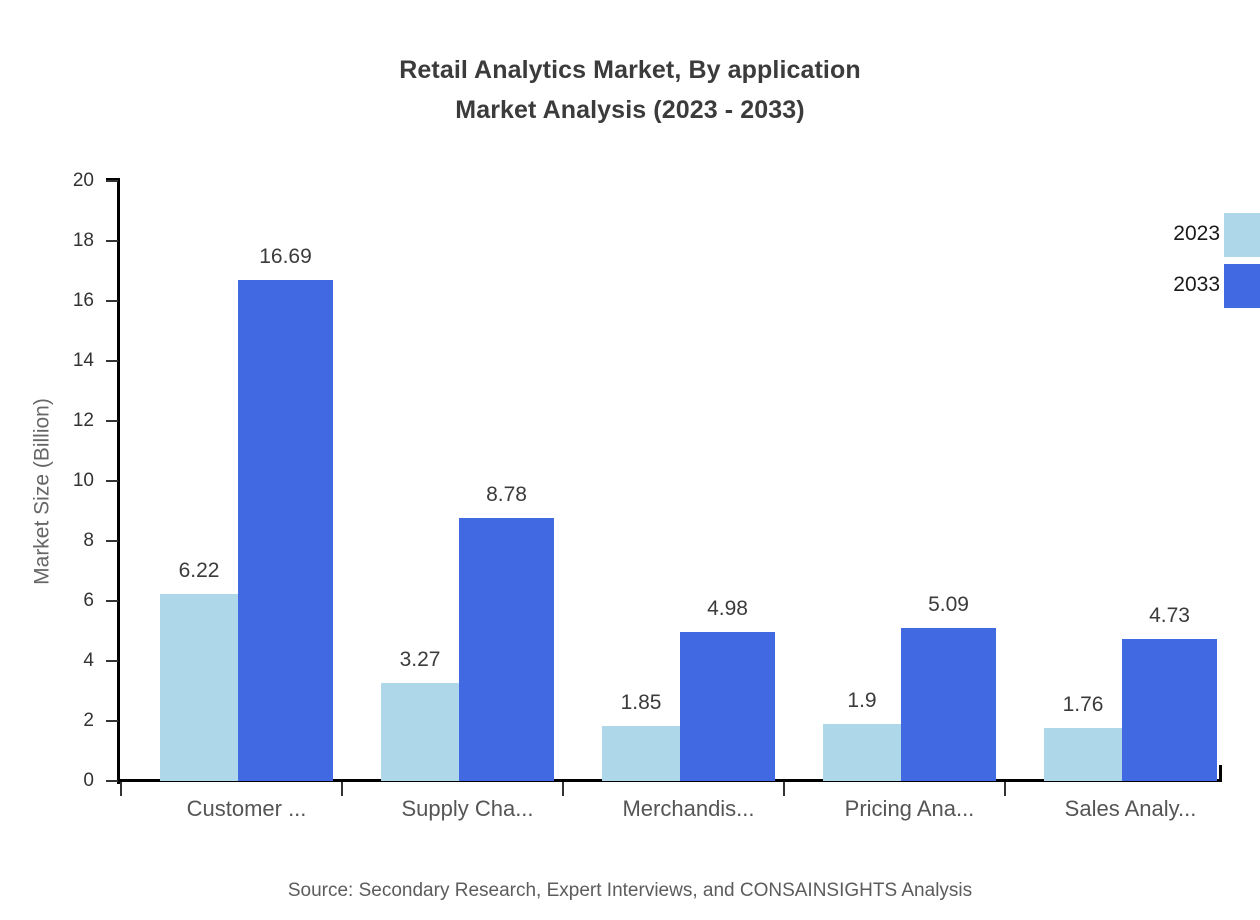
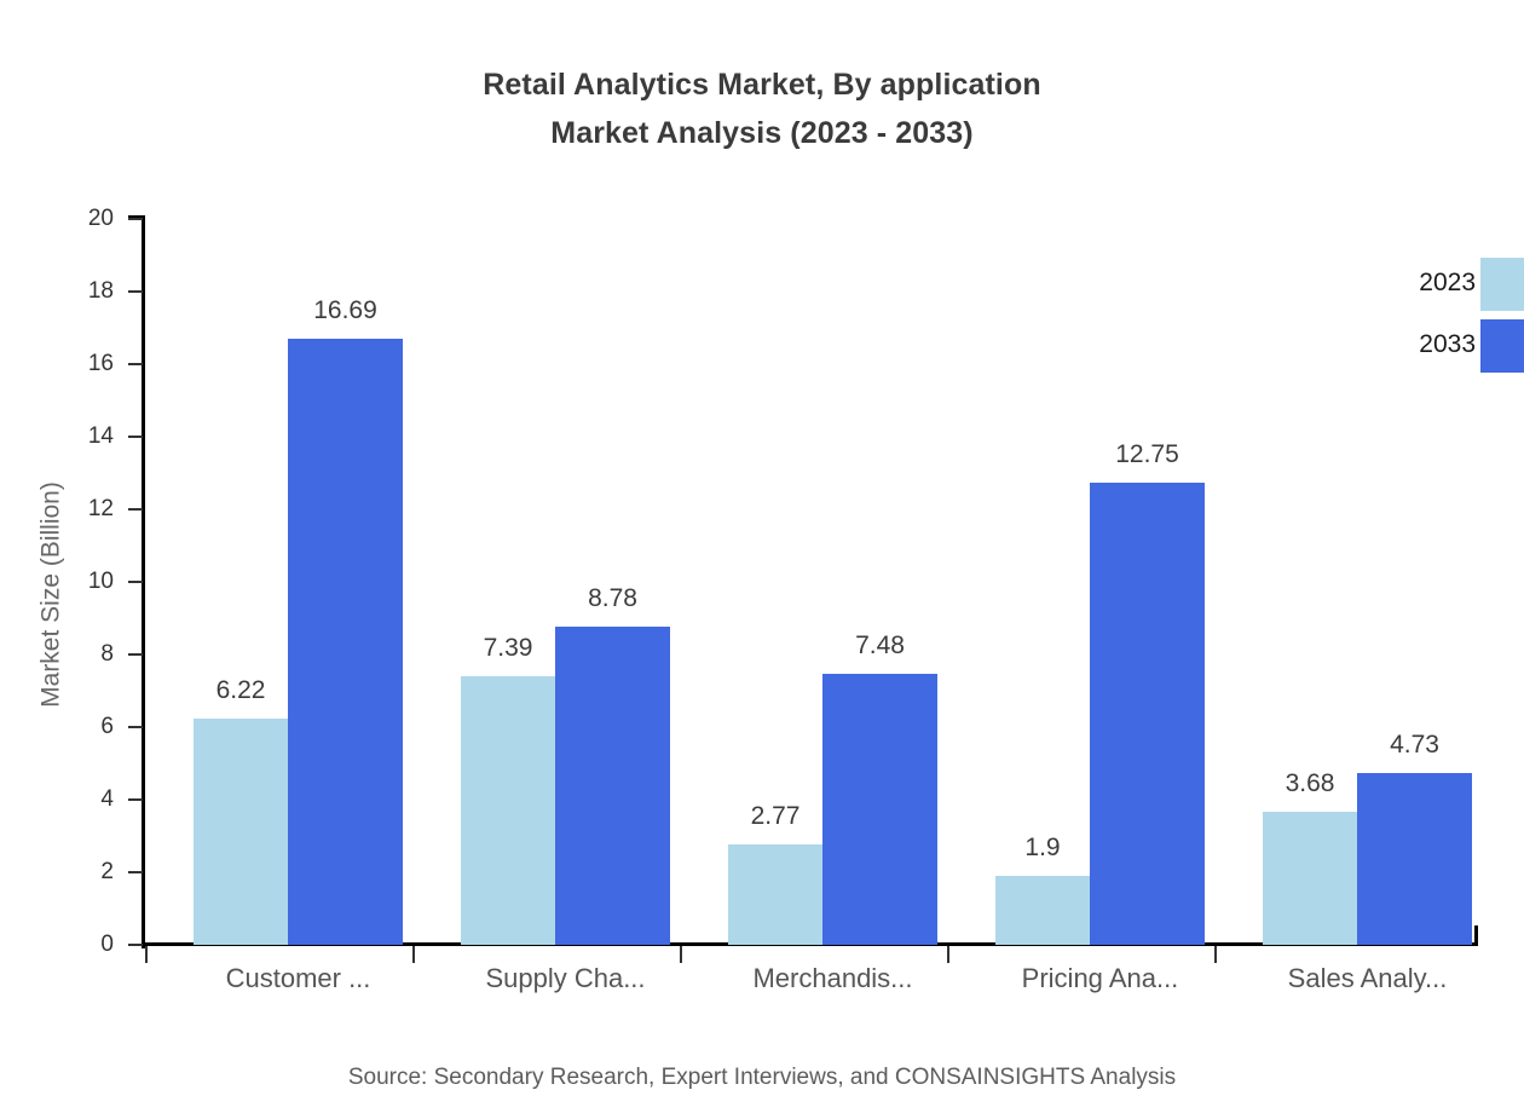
2023/Supply Cha...: 3.27 -> 7.39
2023/Merchandis...: 1.85 -> 2.77
2033/Merchandis...: 4.98 -> 7.48
2033/Pricing Ana...: 5.09 -> 12.75
2023/Sales Analy...: 1.76 -> 3.68
